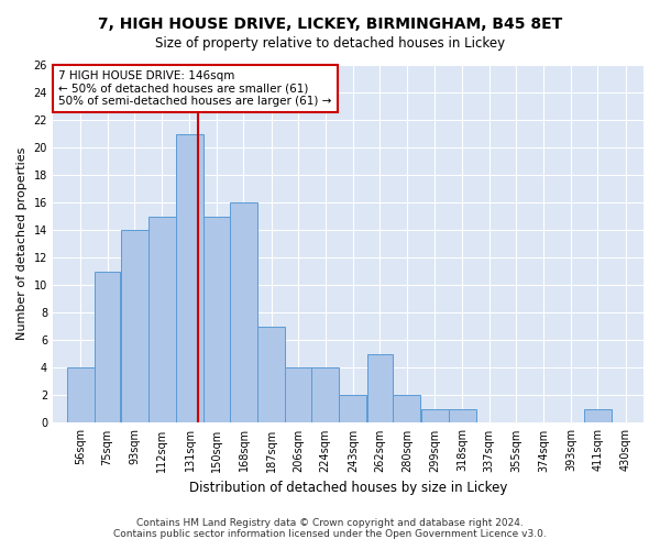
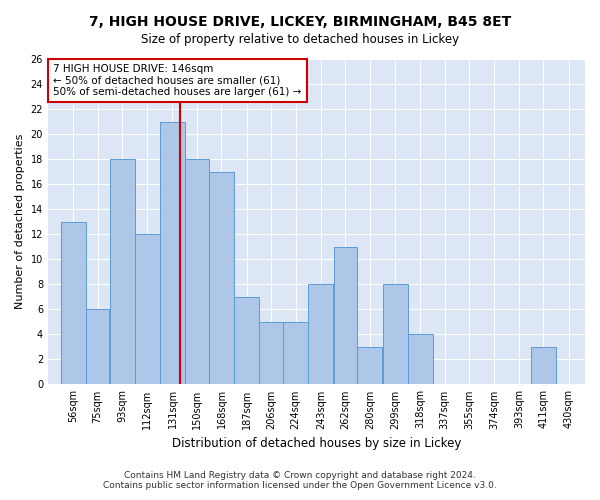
56sqm: 4 -> 13
75sqm: 11 -> 6
93sqm: 14 -> 18
112sqm: 15 -> 12
150sqm: 15 -> 18
168sqm: 16 -> 17
206sqm: 4 -> 5
224sqm: 4 -> 5
243sqm: 2 -> 8
262sqm: 5 -> 11
280sqm: 2 -> 3
299sqm: 1 -> 8
318sqm: 1 -> 4
411sqm: 1 -> 3
